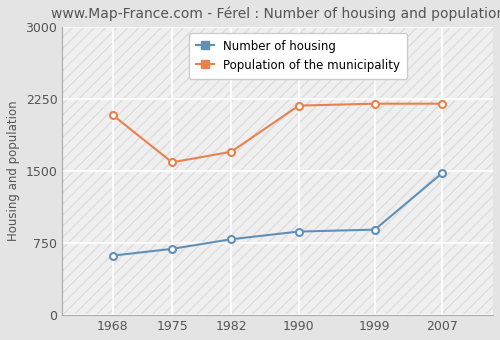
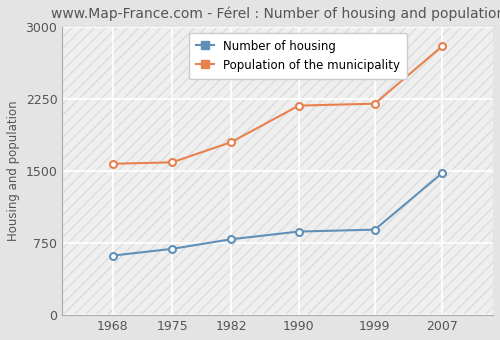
Population of the municipality/1968: 2080 -> 1580
Population of the municipality/1982: 1700 -> 1800
Population of the municipality/2007: 2200 -> 2800
